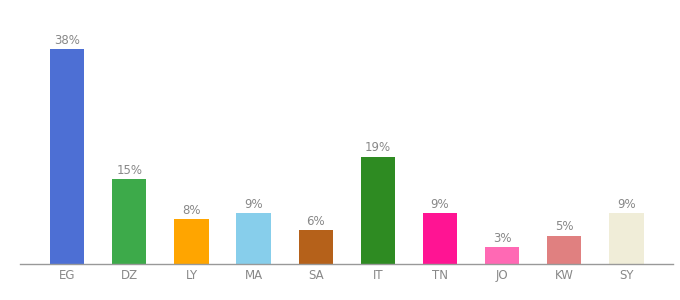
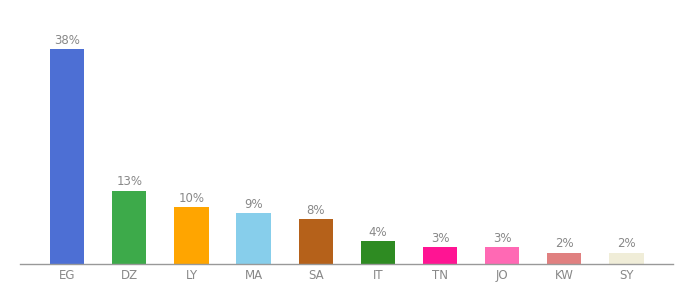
DZ: 15% -> 13%
LY: 8% -> 10%
SA: 6% -> 8%
IT: 19% -> 4%
TN: 9% -> 3%
KW: 5% -> 2%
SY: 9% -> 2%
